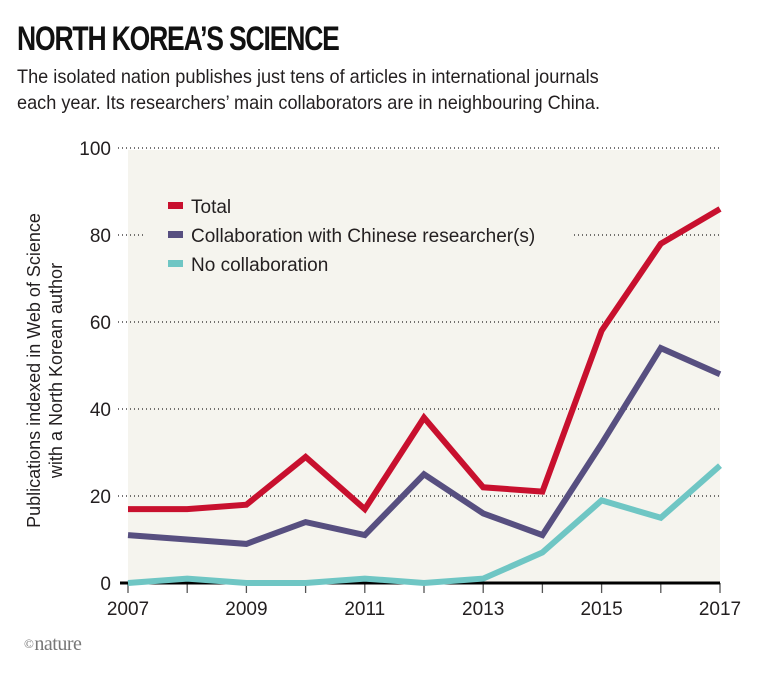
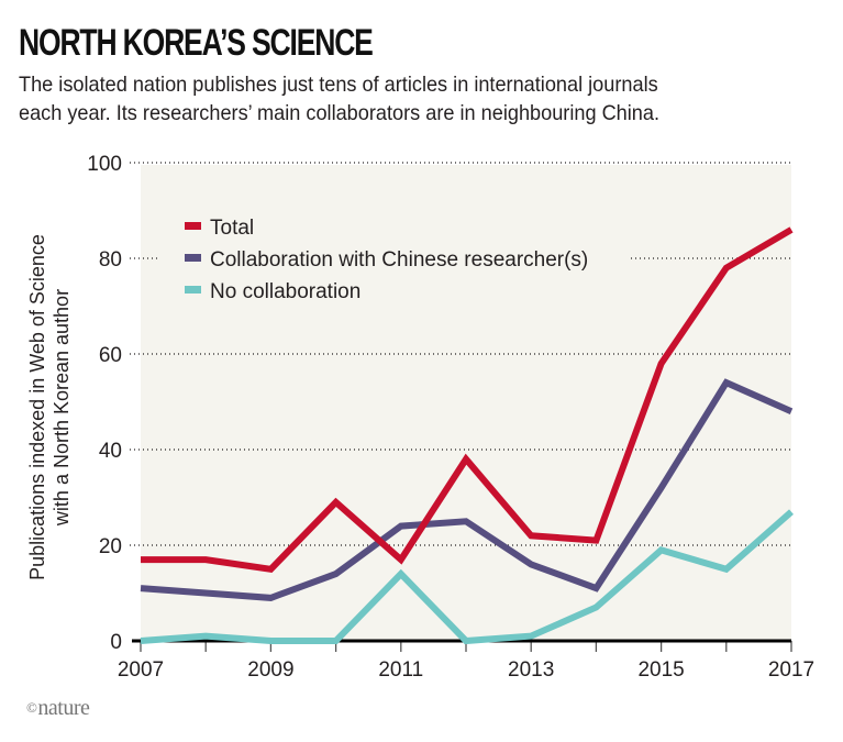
Total/2009: 18 -> 15
Collaboration with Chinese researcher(s)/2011: 11 -> 24
No collaboration/2011: 1 -> 14
